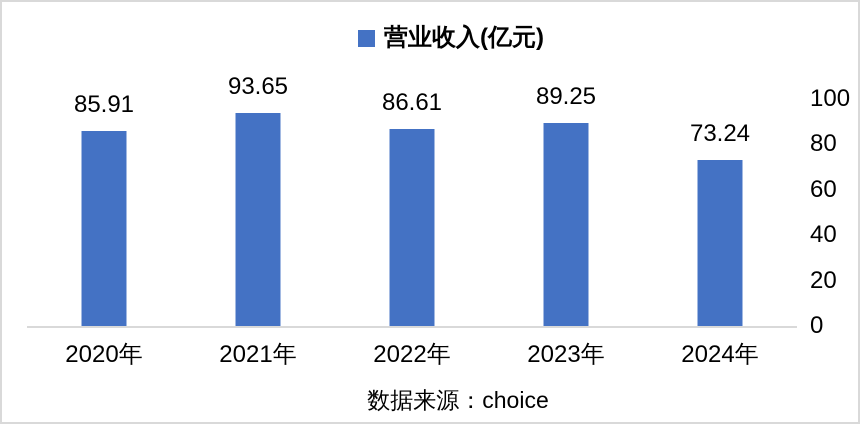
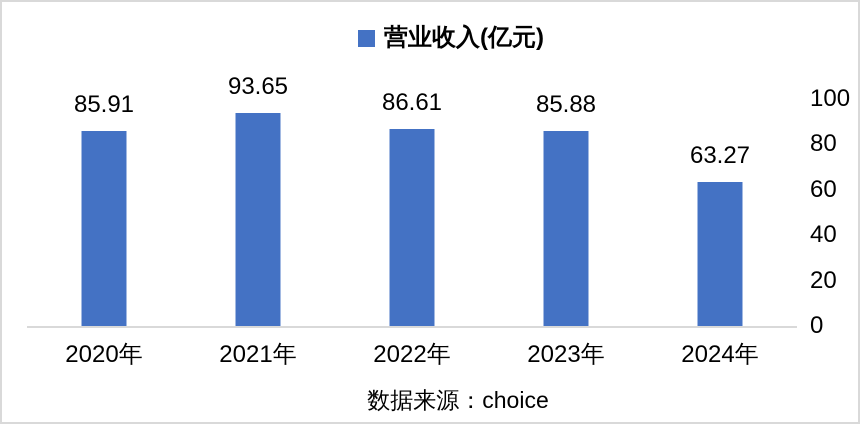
2023年: 89.25 -> 85.88
2024年: 73.24 -> 63.27
